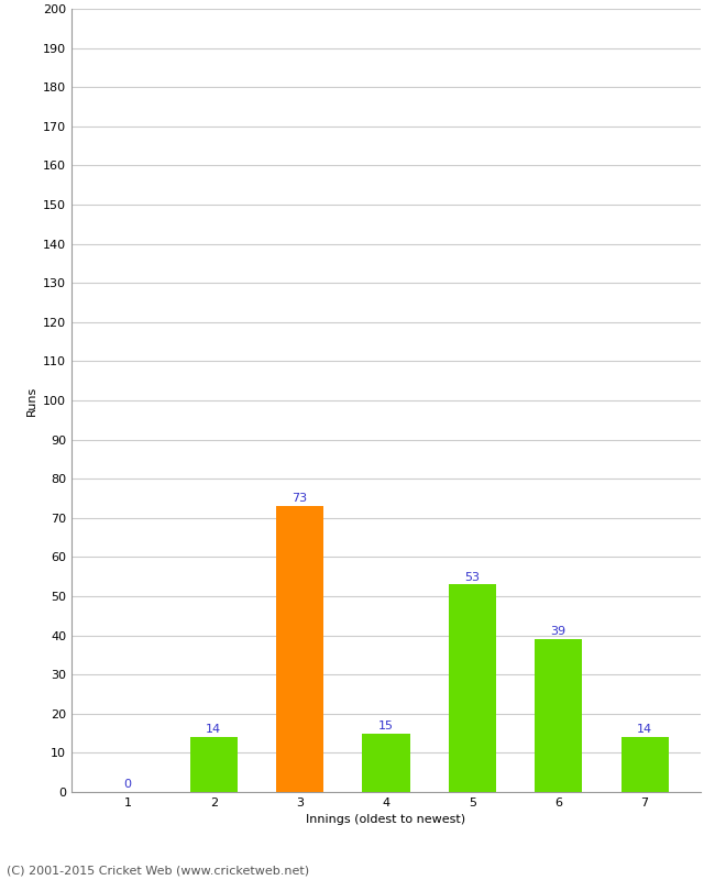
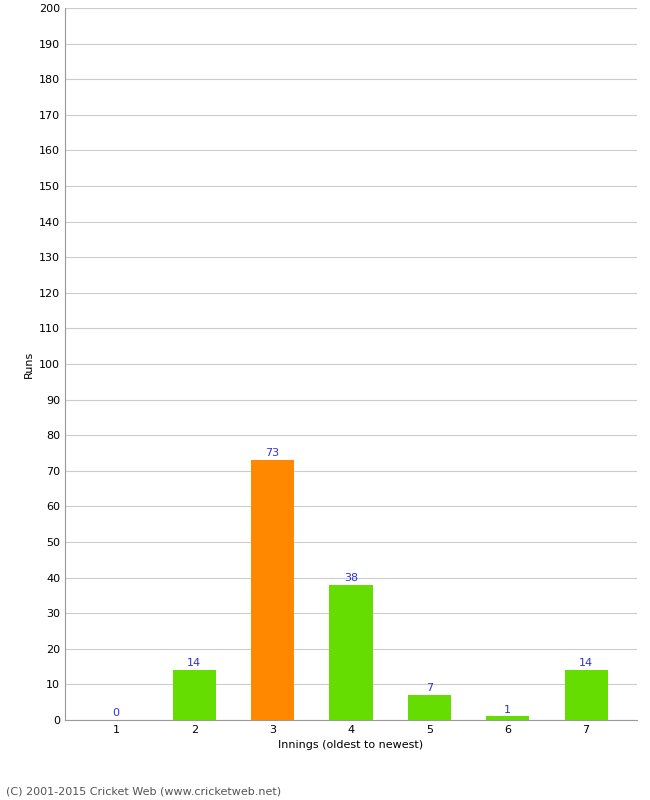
4: 15 -> 38
5: 53 -> 7
6: 39 -> 1
